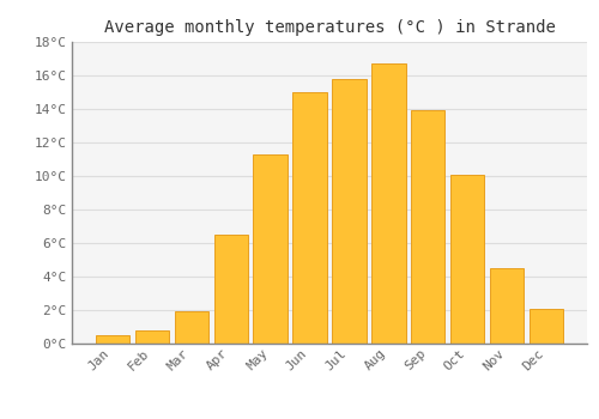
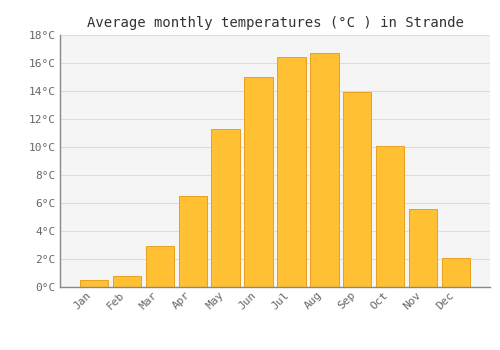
Mar: 1.9°C -> 2.9°C
Jul: 15.8°C -> 16.4°C
Nov: 4.5°C -> 5.6°C
